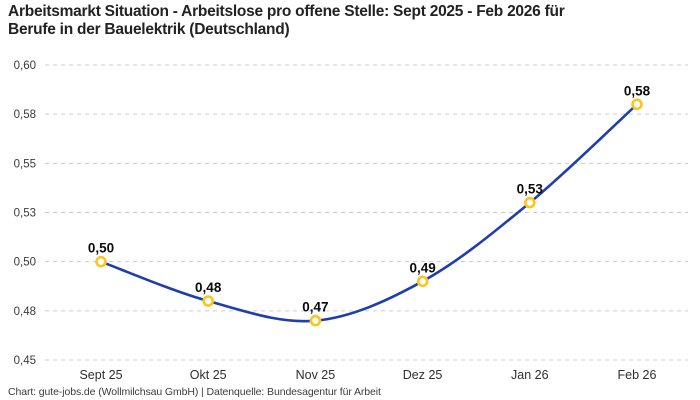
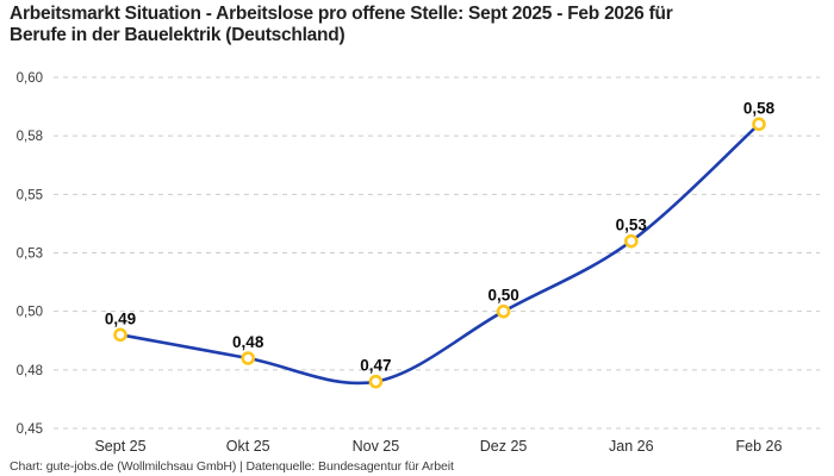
Sept 25: 0,50 -> 0,49
Dez 25: 0,49 -> 0,50
